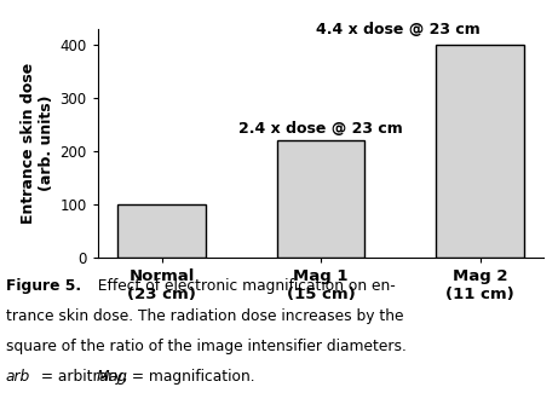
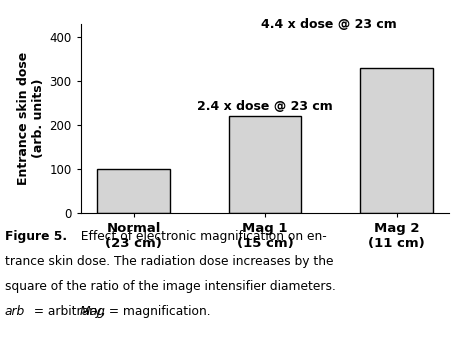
Mag 2 (11 cm): 400 -> 330
